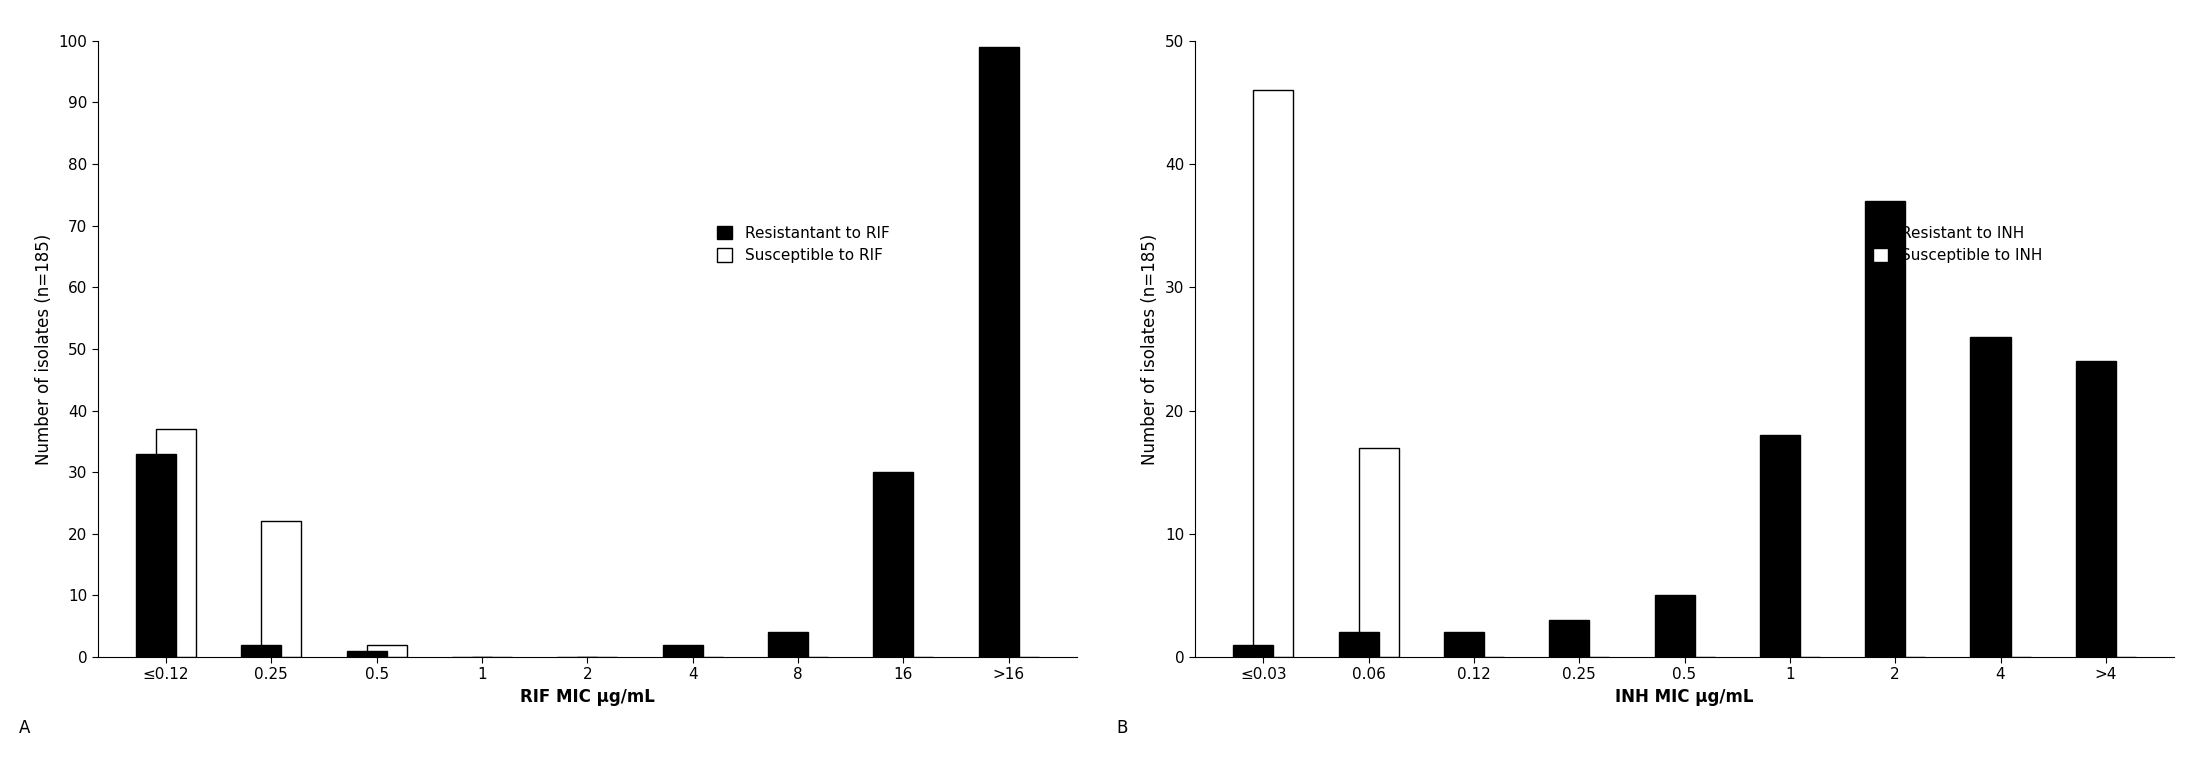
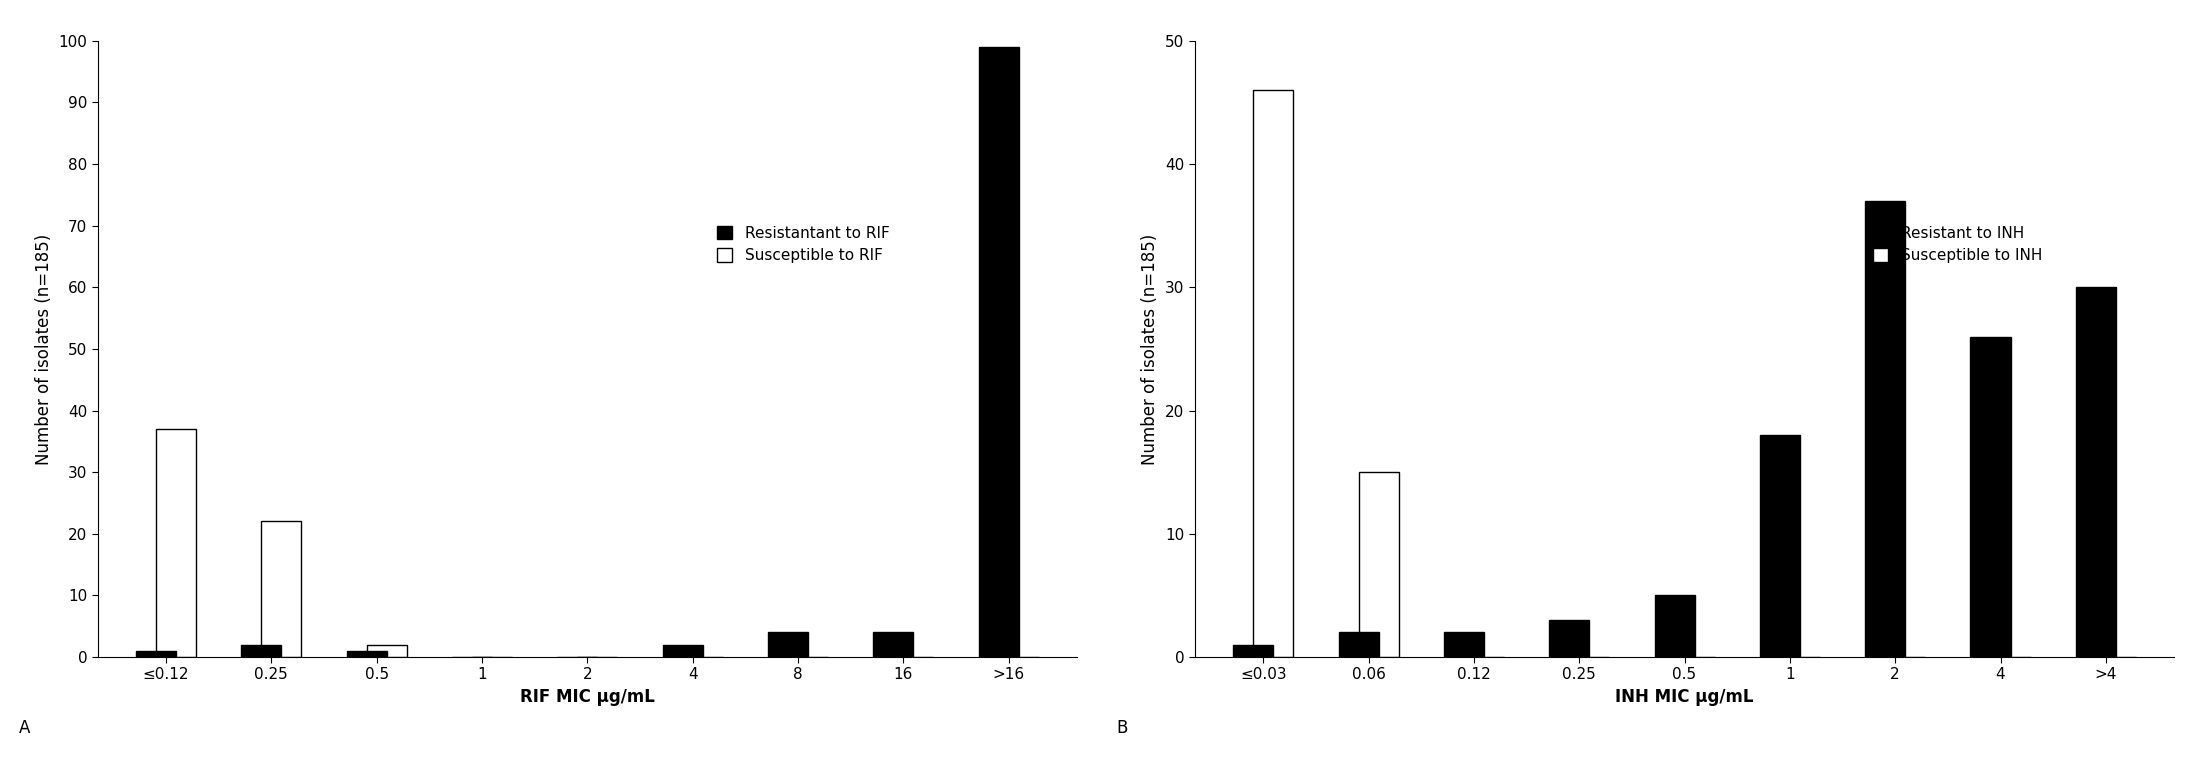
Resistantant to RIF/≤0.12: 33 -> 1
Resistantant to RIF/16: 30 -> 4
Susceptible to INH/0.06: 17 -> 15
Resistant to INH/>4: 24 -> 30
